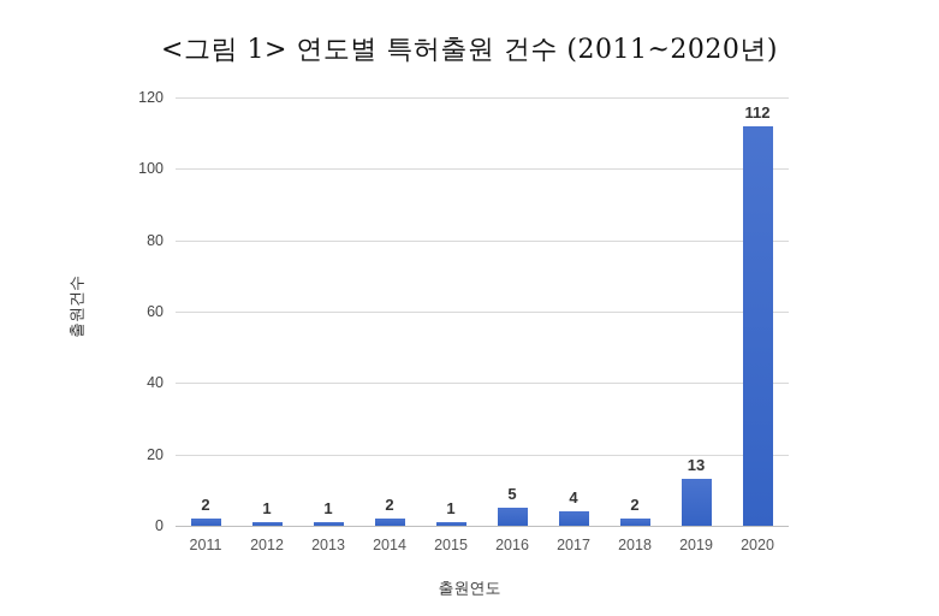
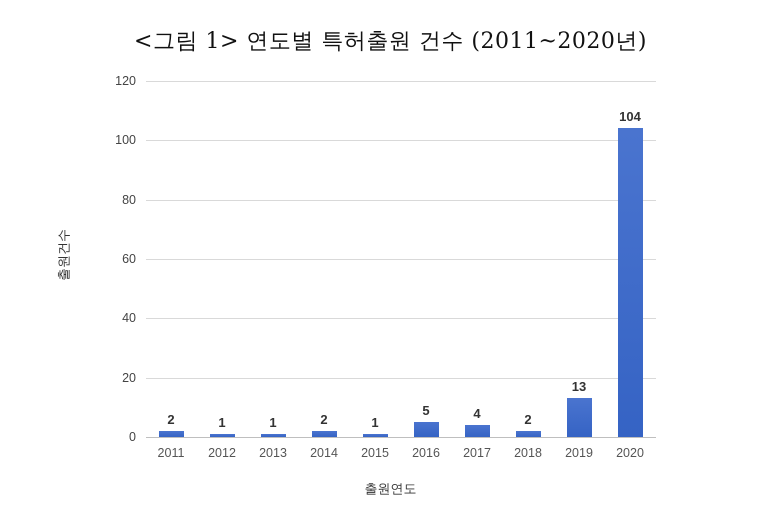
2020: 112 -> 104
